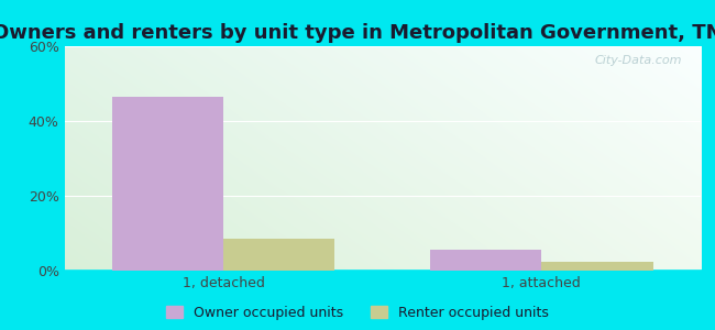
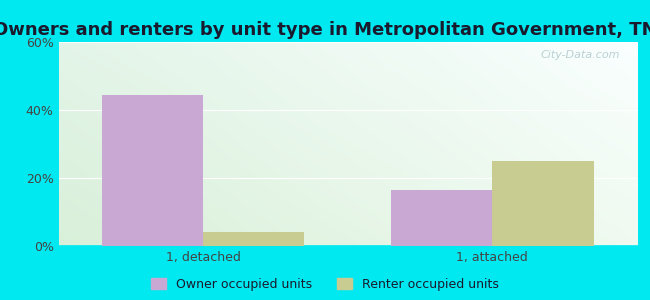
Owner occupied units/1, detached: 46.5% -> 44.5%
Renter occupied units/1, detached: 8.5% -> 4.0%
Owner occupied units/1, attached: 5.5% -> 16.5%
Renter occupied units/1, attached: 2.5% -> 25.0%
